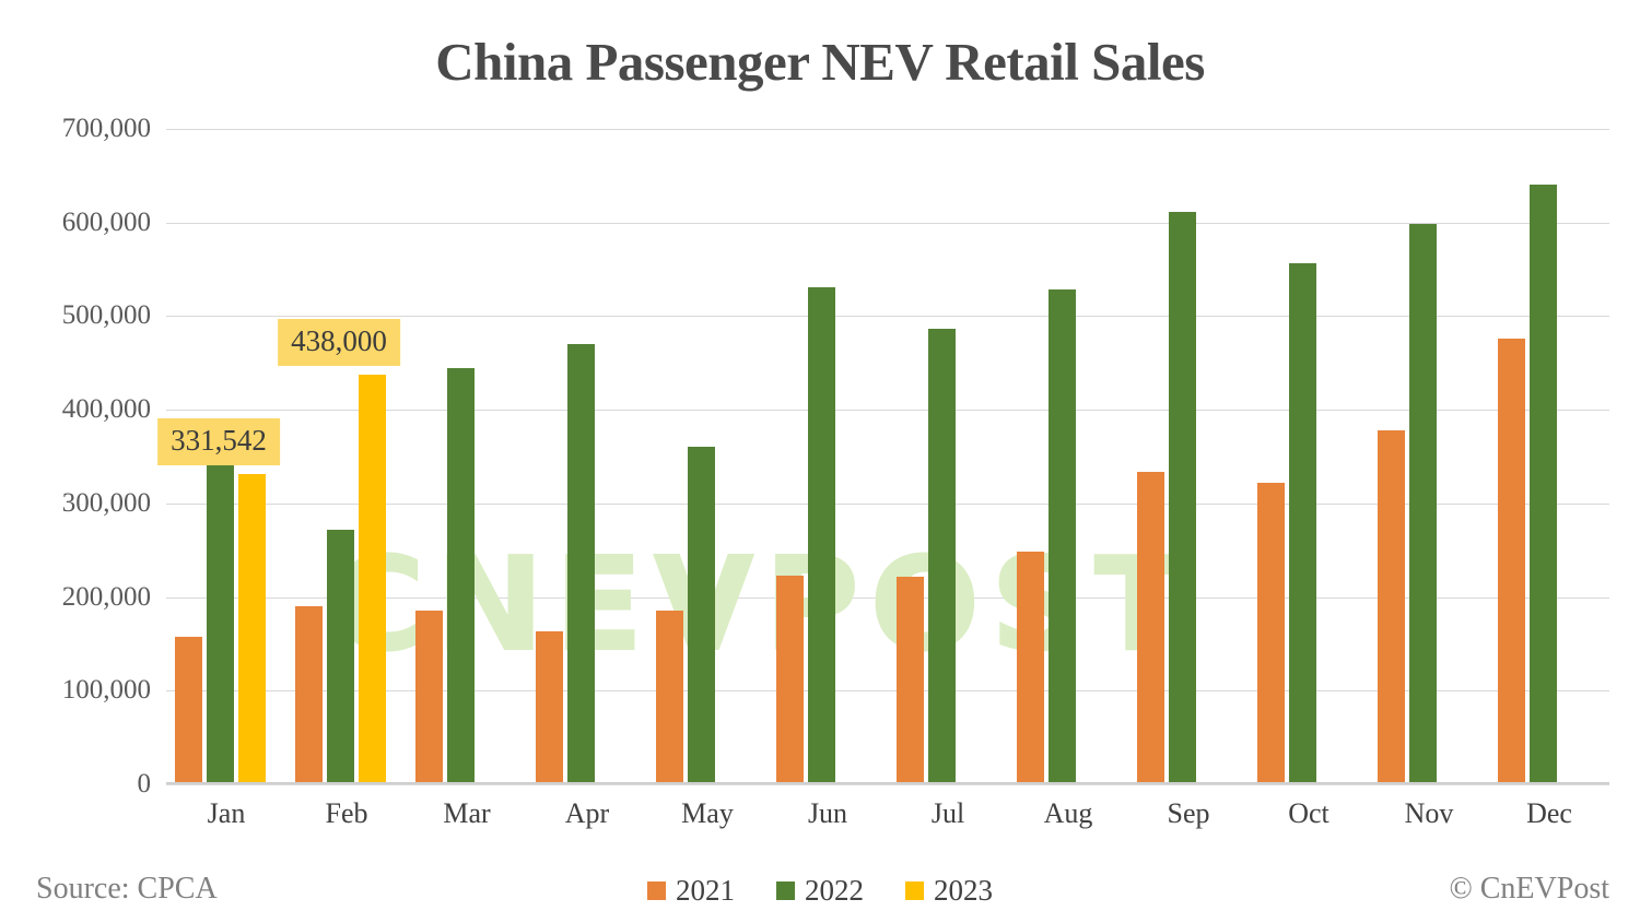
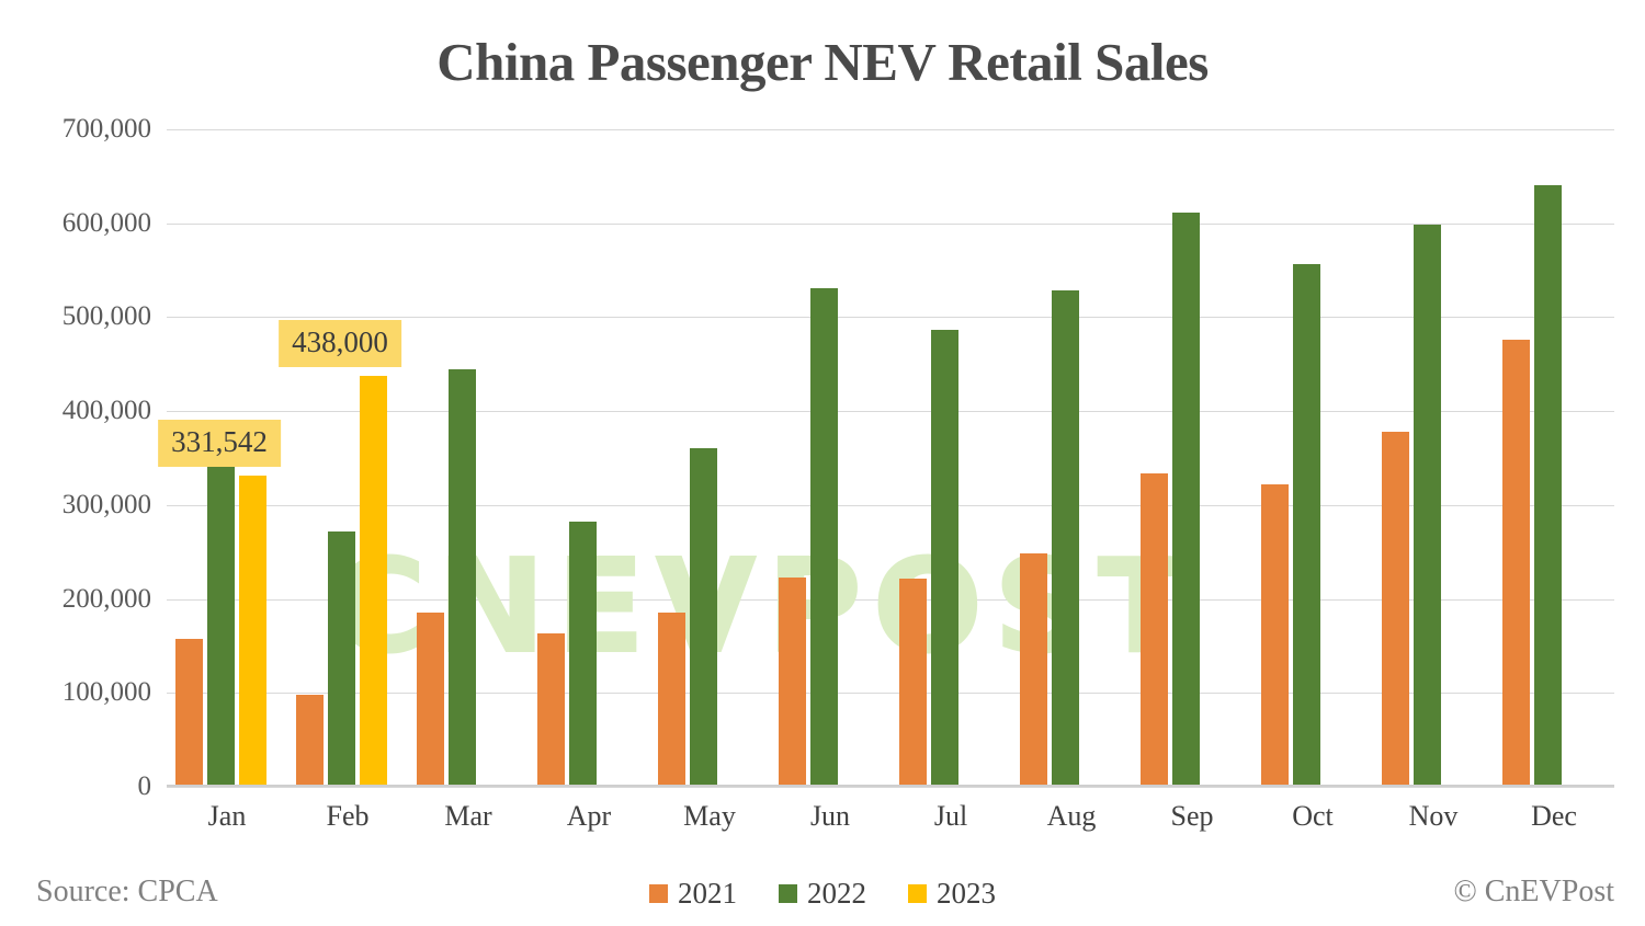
2021/Feb: 190000 -> 100000
2022/Apr: 470000 -> 280000
